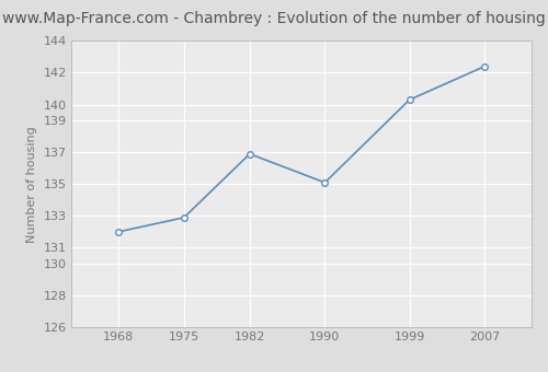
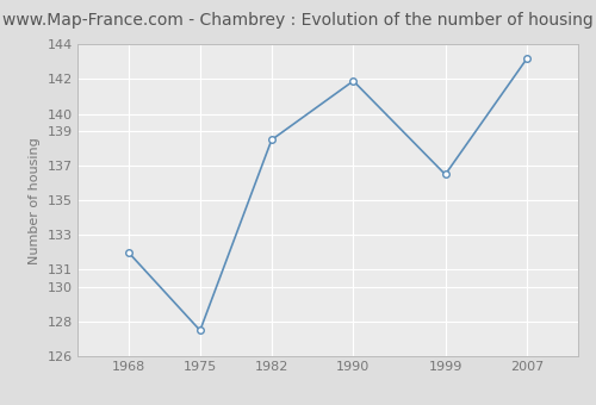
1975: 132.9 -> 127.5
1982: 136.9 -> 138.5
1990: 135.1 -> 141.9
1999: 140.3 -> 136.5
2007: 142.4 -> 143.2
